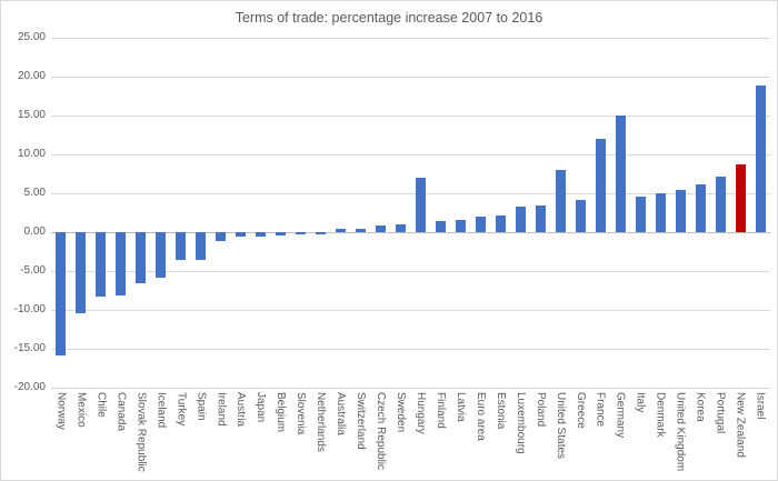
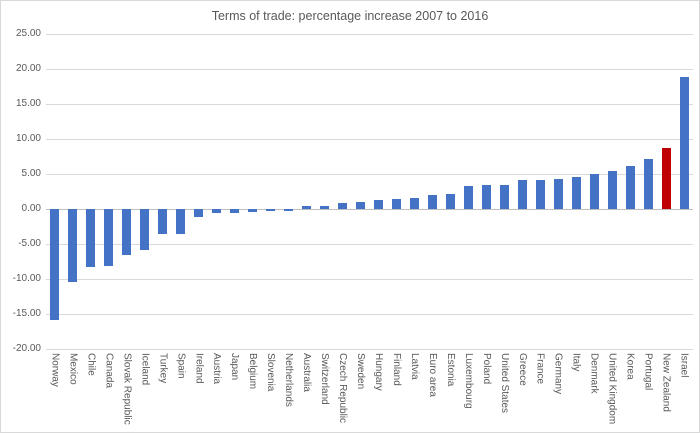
Hungary: 7 -> 1
United States: 8 -> 4
France: 12 -> 4
Germany: 15 -> 4
